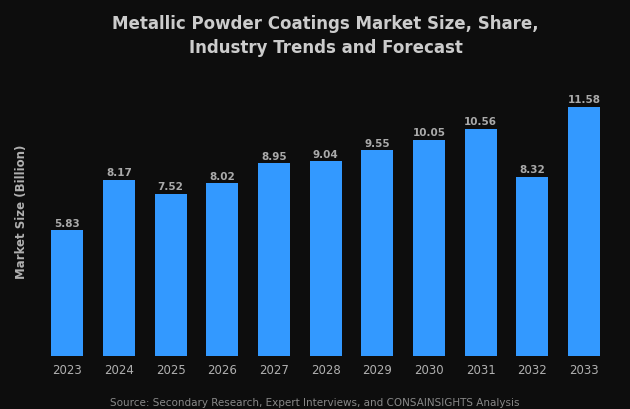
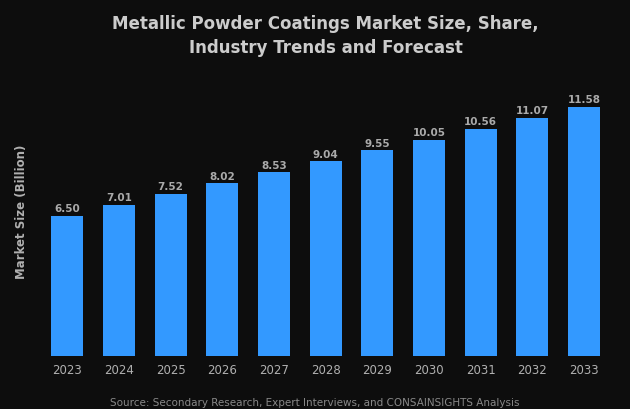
2023: 5.83 -> 6.50
2024: 8.17 -> 7.01
2027: 8.95 -> 8.53
2032: 8.32 -> 11.07
